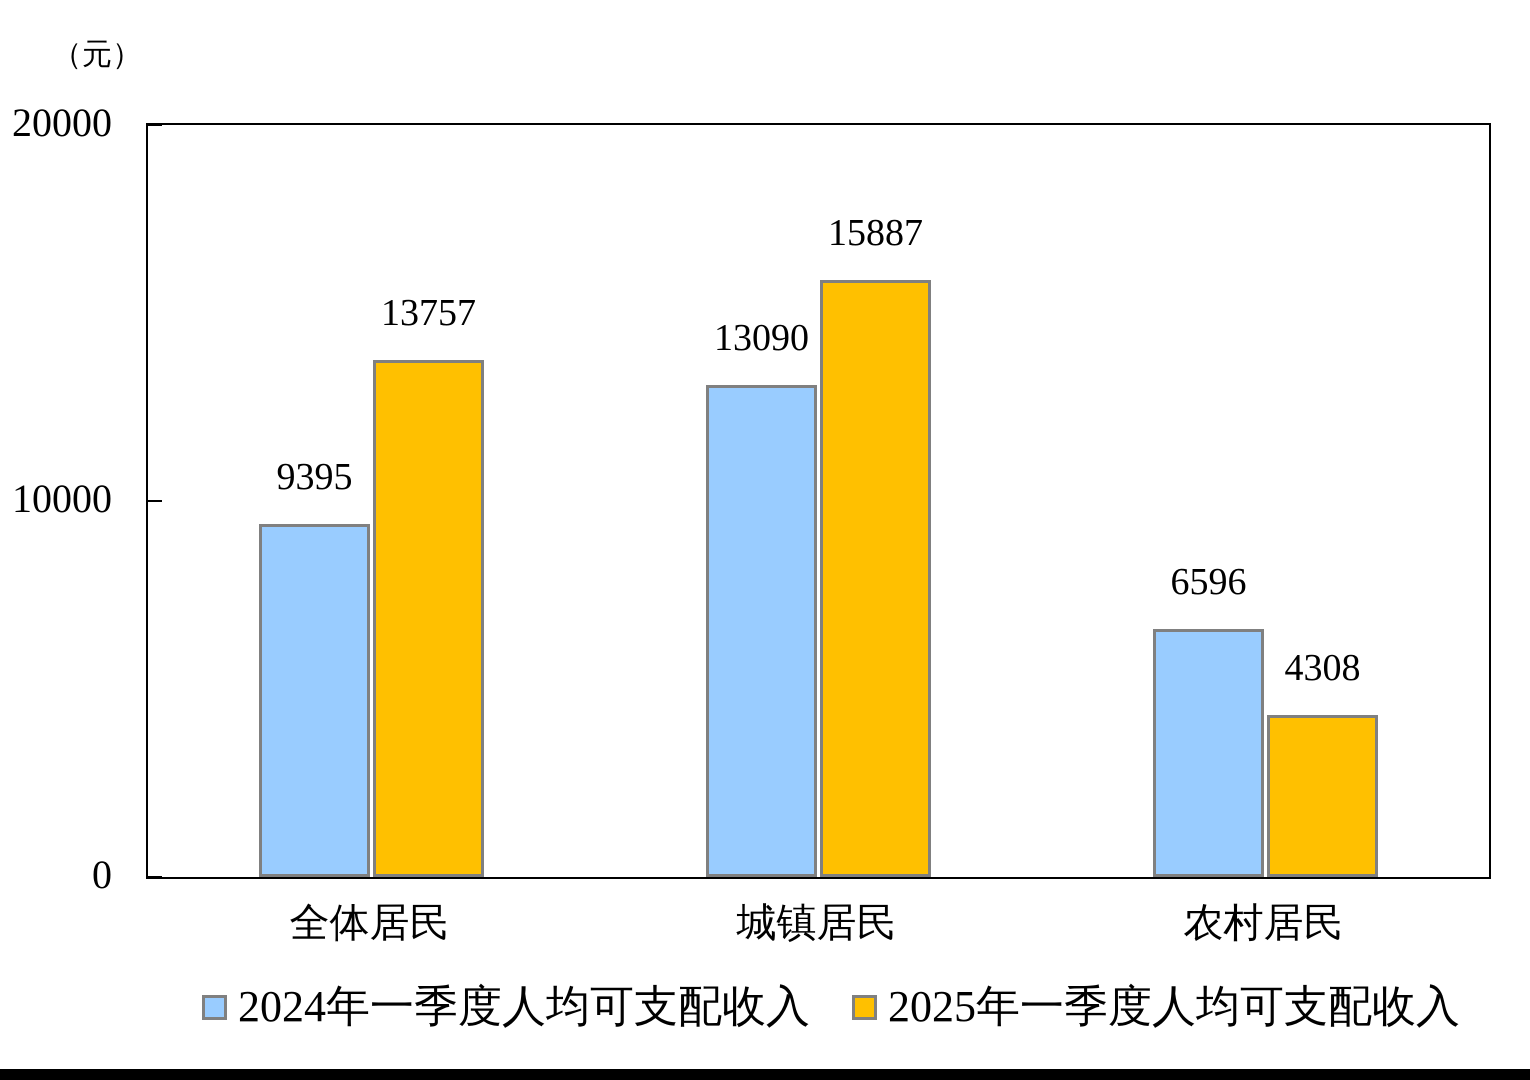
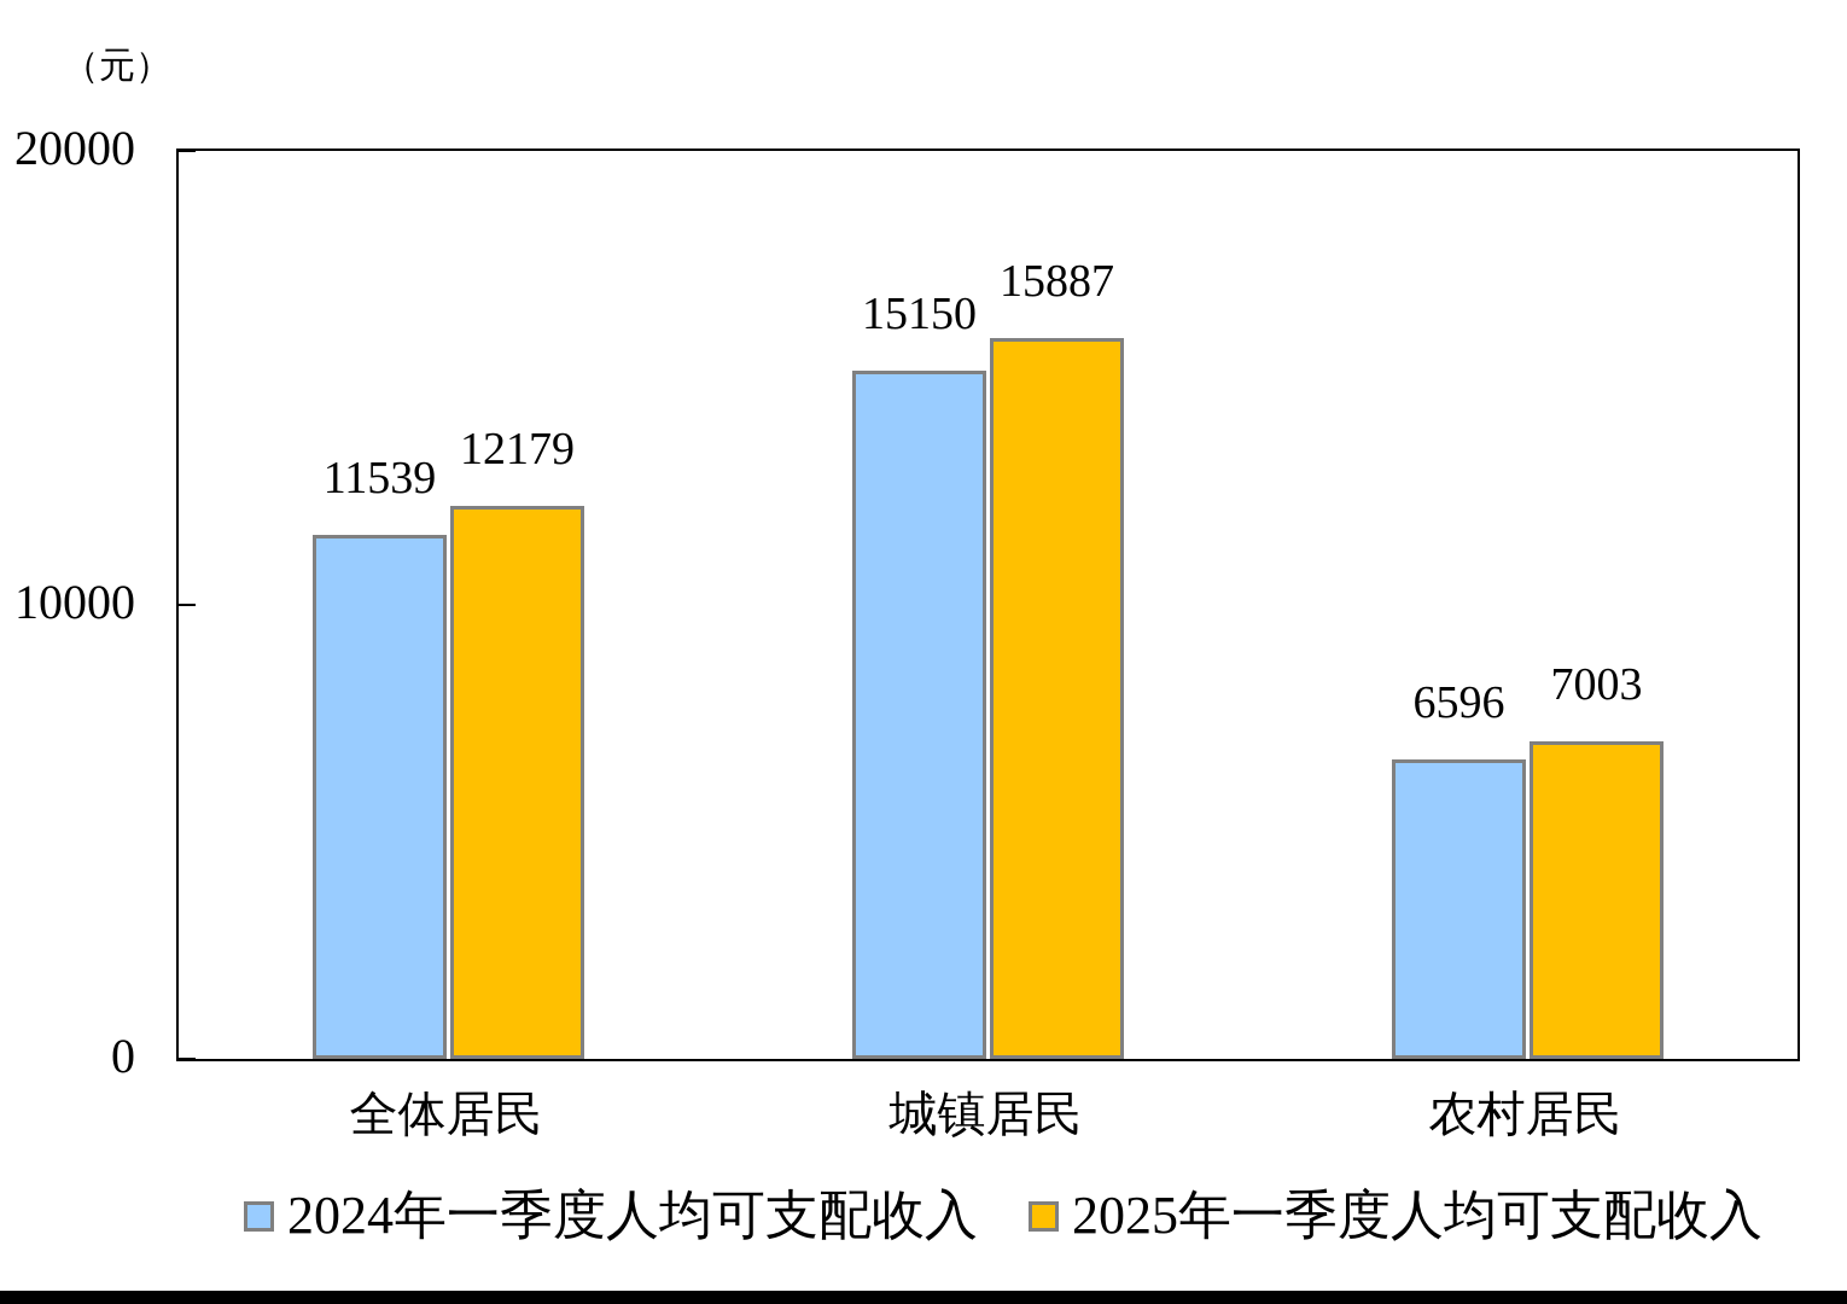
2024年一季度人均可支配收入/全体居民: 9395 -> 11539
2025年一季度人均可支配收入/全体居民: 13757 -> 12179
2024年一季度人均可支配收入/城镇居民: 13090 -> 15150
2025年一季度人均可支配收入/农村居民: 4308 -> 7003
